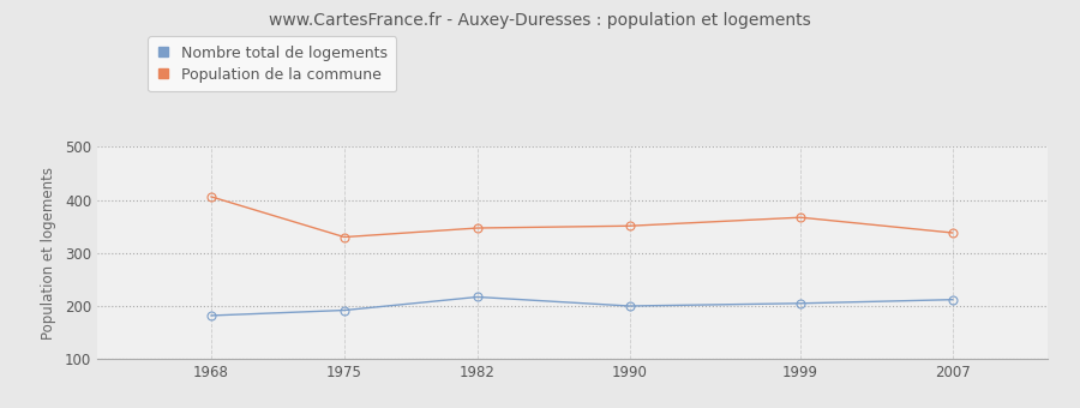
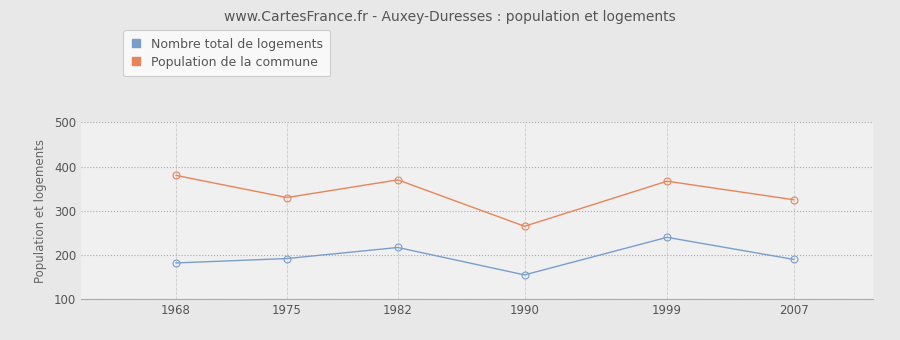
Population de la commune/1968: 406 -> 380
Population de la commune/1982: 347 -> 370
Nombre total de logements/1990: 200 -> 155
Population de la commune/1990: 351 -> 265
Nombre total de logements/1999: 205 -> 240
Nombre total de logements/2007: 212 -> 190
Population de la commune/2007: 338 -> 325
